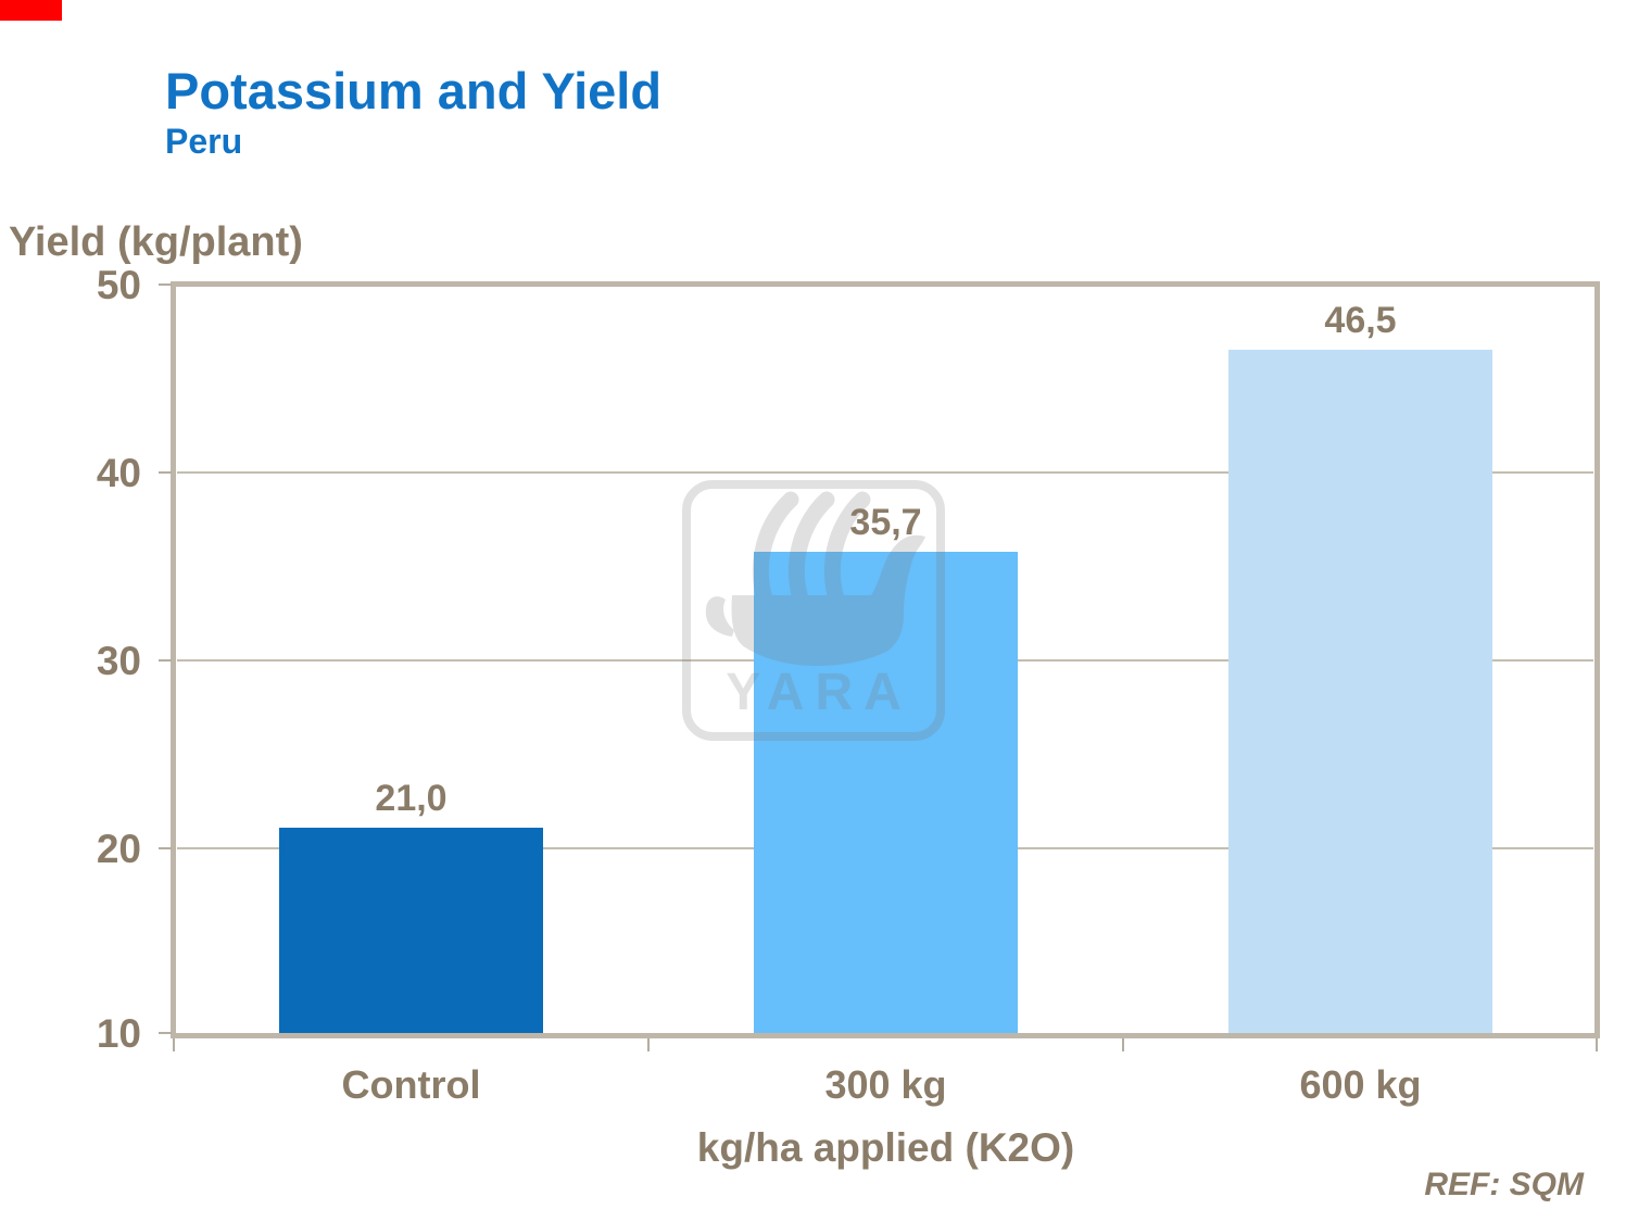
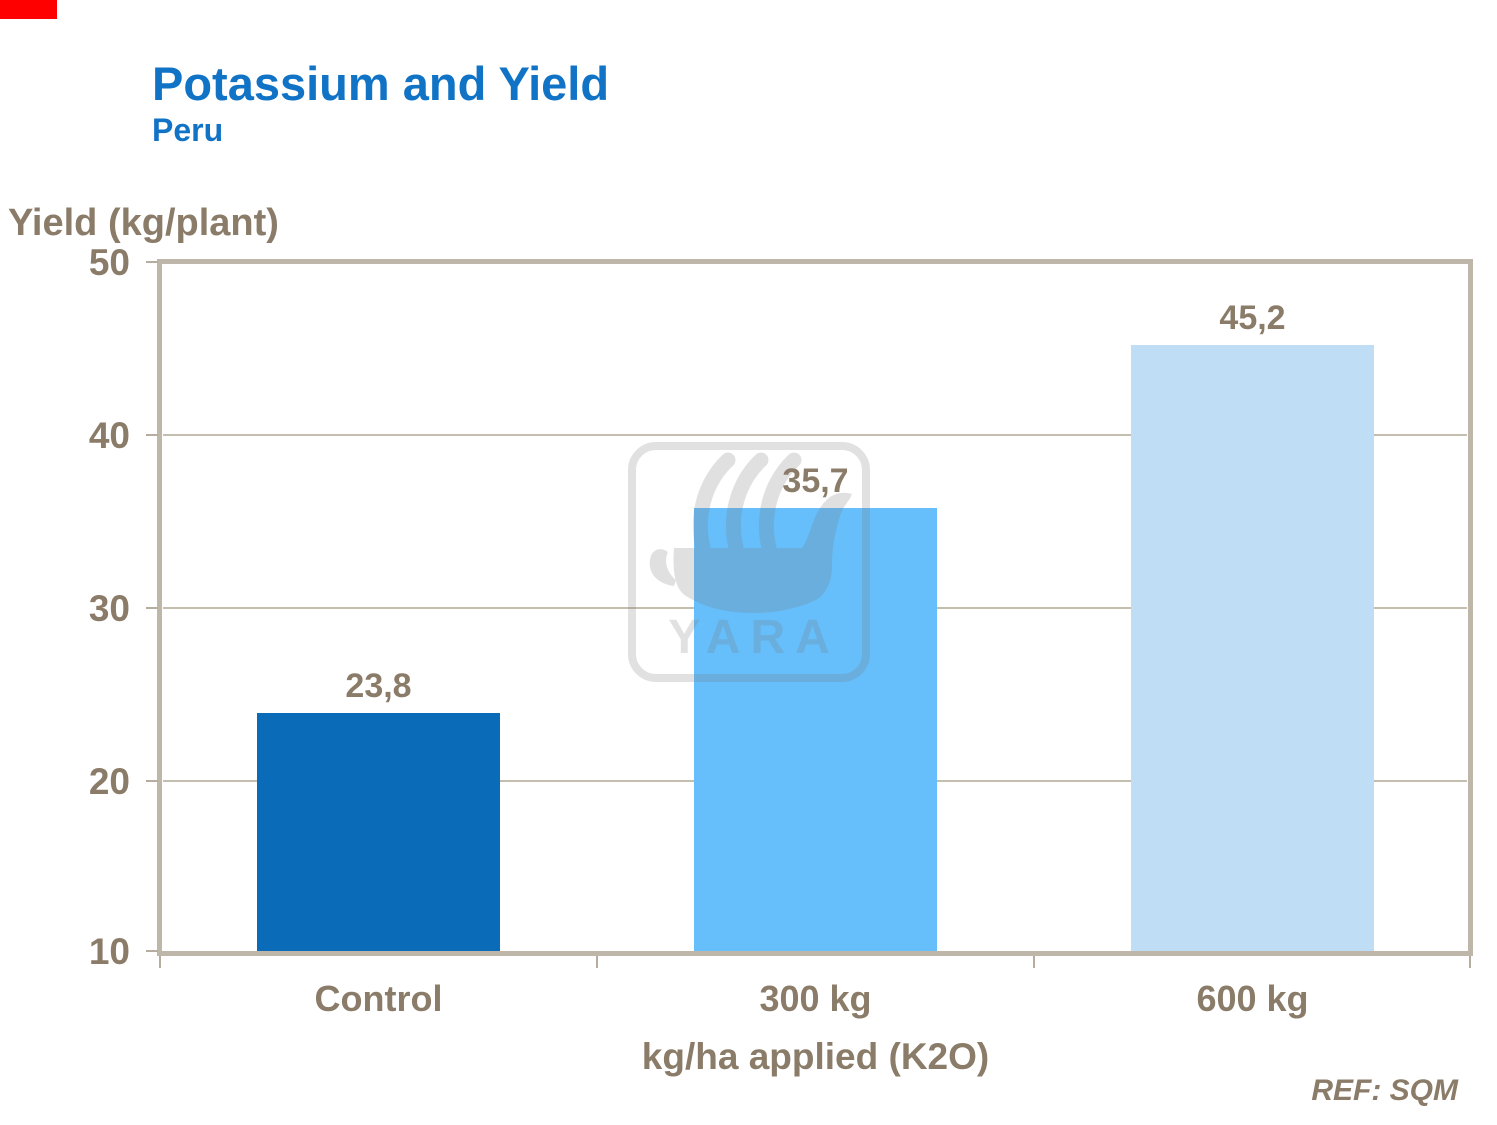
Control: 21,0 -> 23,8
600 kg: 46,5 -> 45,2
